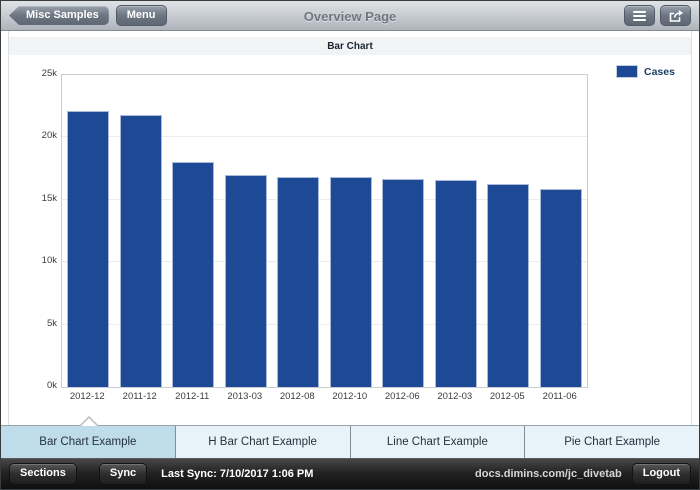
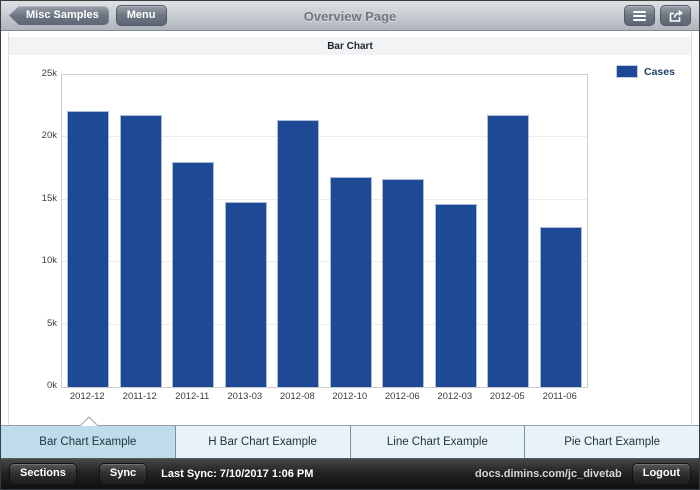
2013-03: 17.0k -> 14.8k
2012-08: 16.8k -> 21.4k
2012-03: 16.6k -> 14.7k
2012-05: 16.3k -> 21.8k
2011-06: 15.9k -> 12.8k
